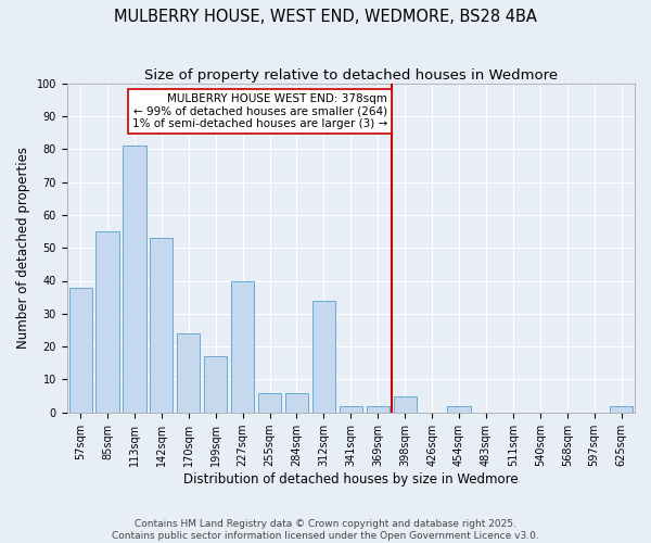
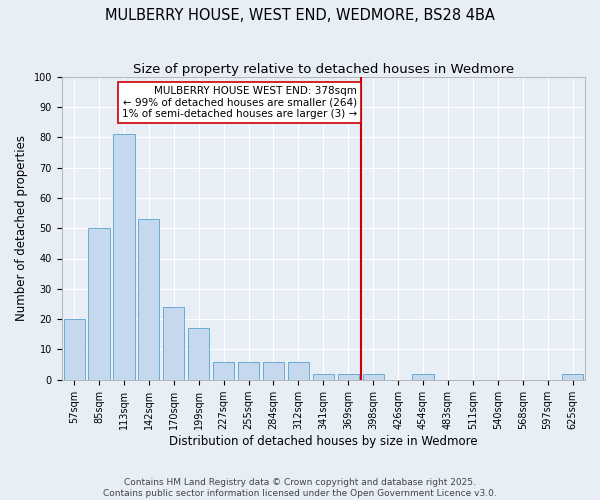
57sqm: 38 -> 20
85sqm: 55 -> 50
227sqm: 40 -> 6
312sqm: 34 -> 6
398sqm: 5 -> 2
